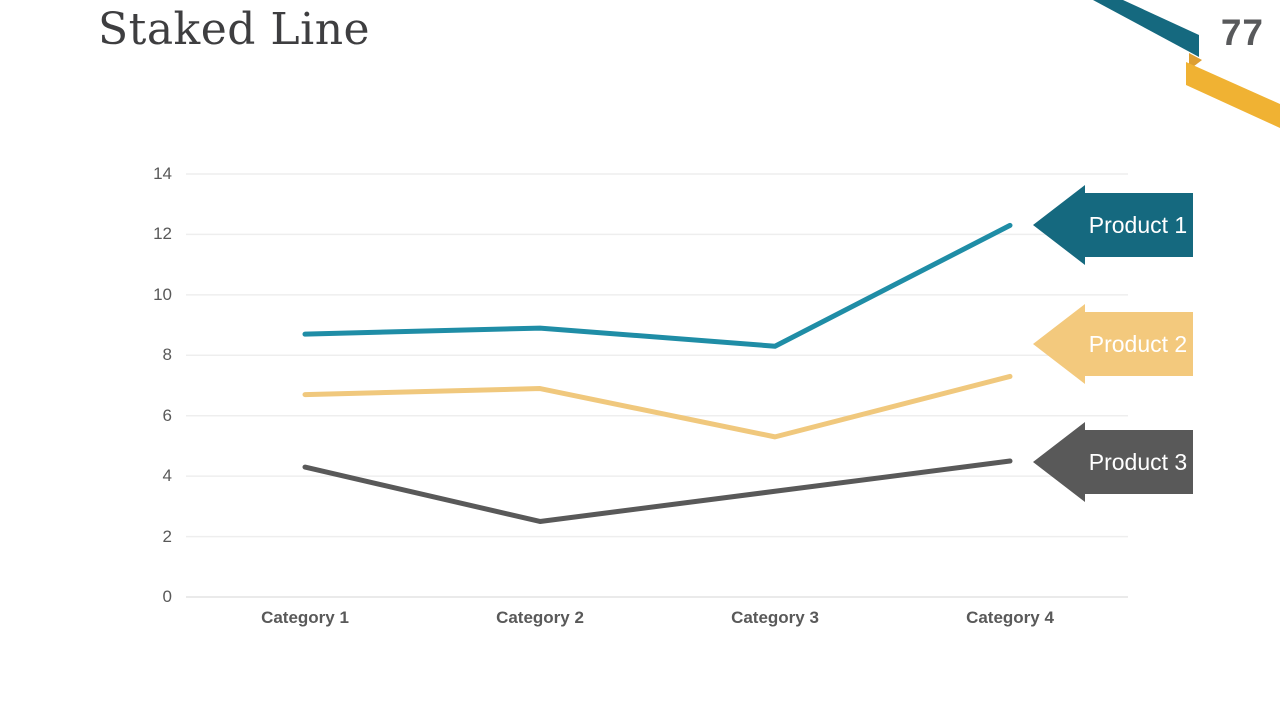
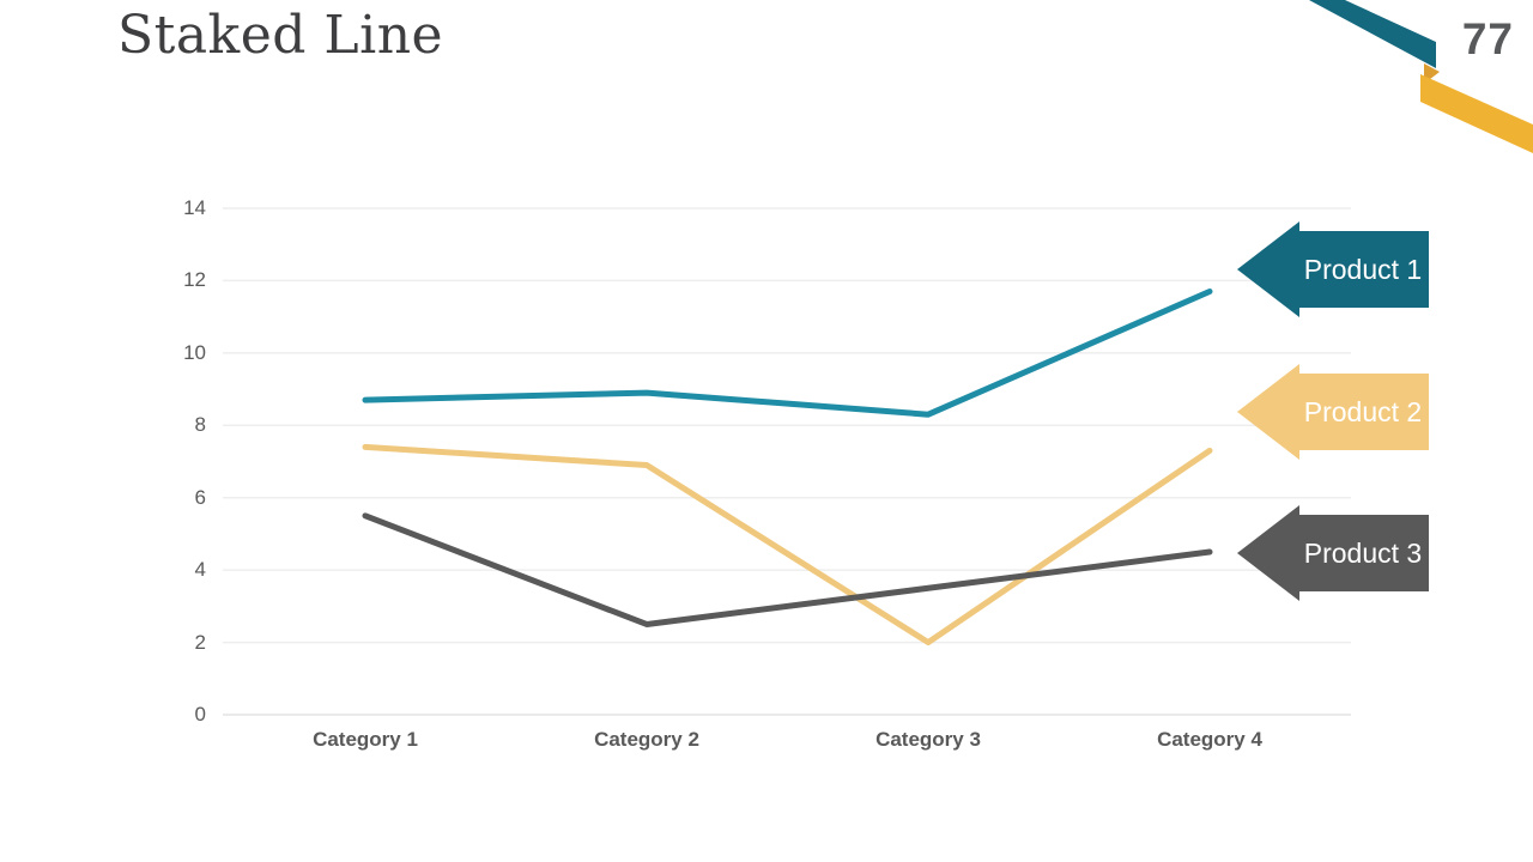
Product 2/Category 1: 6.7 -> 7.4
Product 3/Category 1: 4.3 -> 5.5
Product 2/Category 3: 5.3 -> 2.0
Product 1/Category 4: 12.3 -> 11.7
